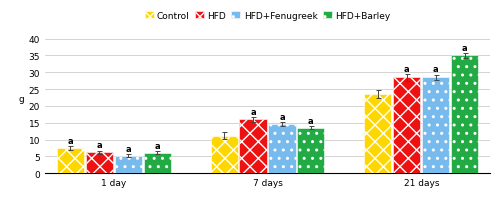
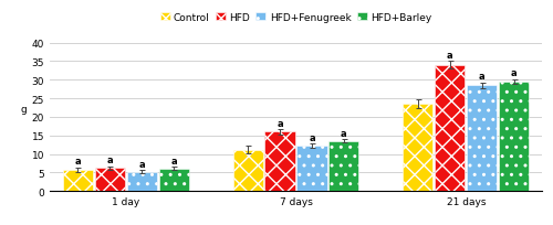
Control/1 day: 7.5 -> 5.8
HFD+Fenugreek/7 days: 14.5 -> 12.2
HFD/21 days: 28.5 -> 34.0
HFD+Barley/21 days: 35.0 -> 29.5
